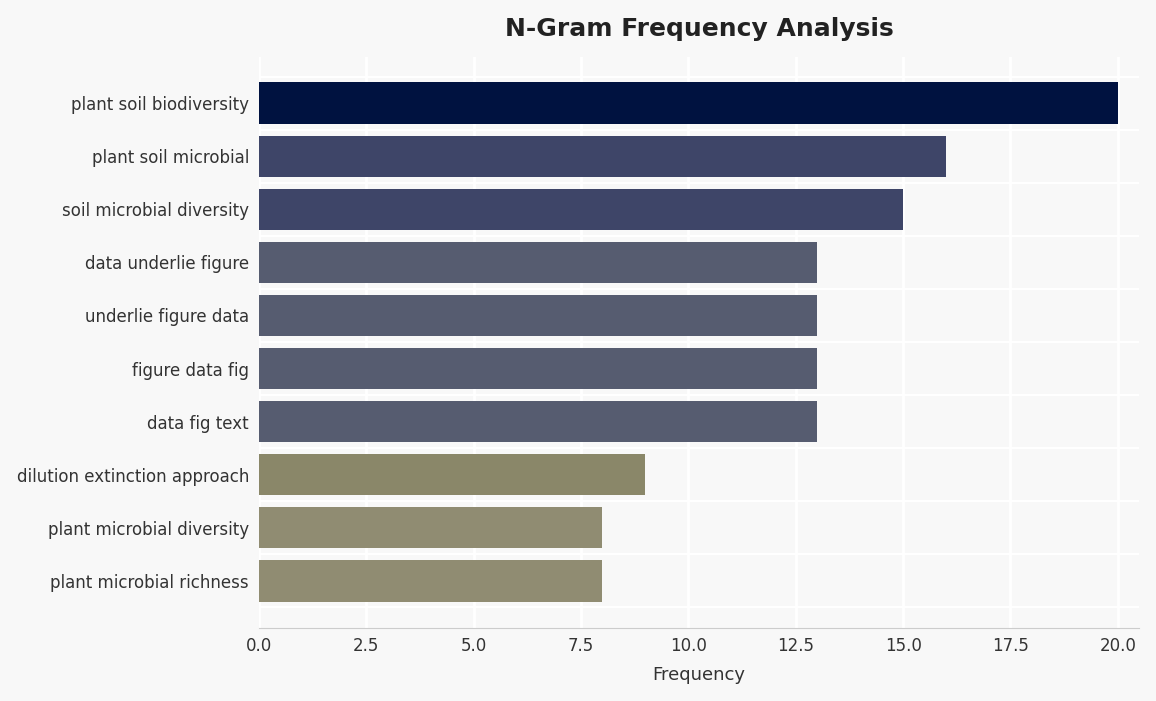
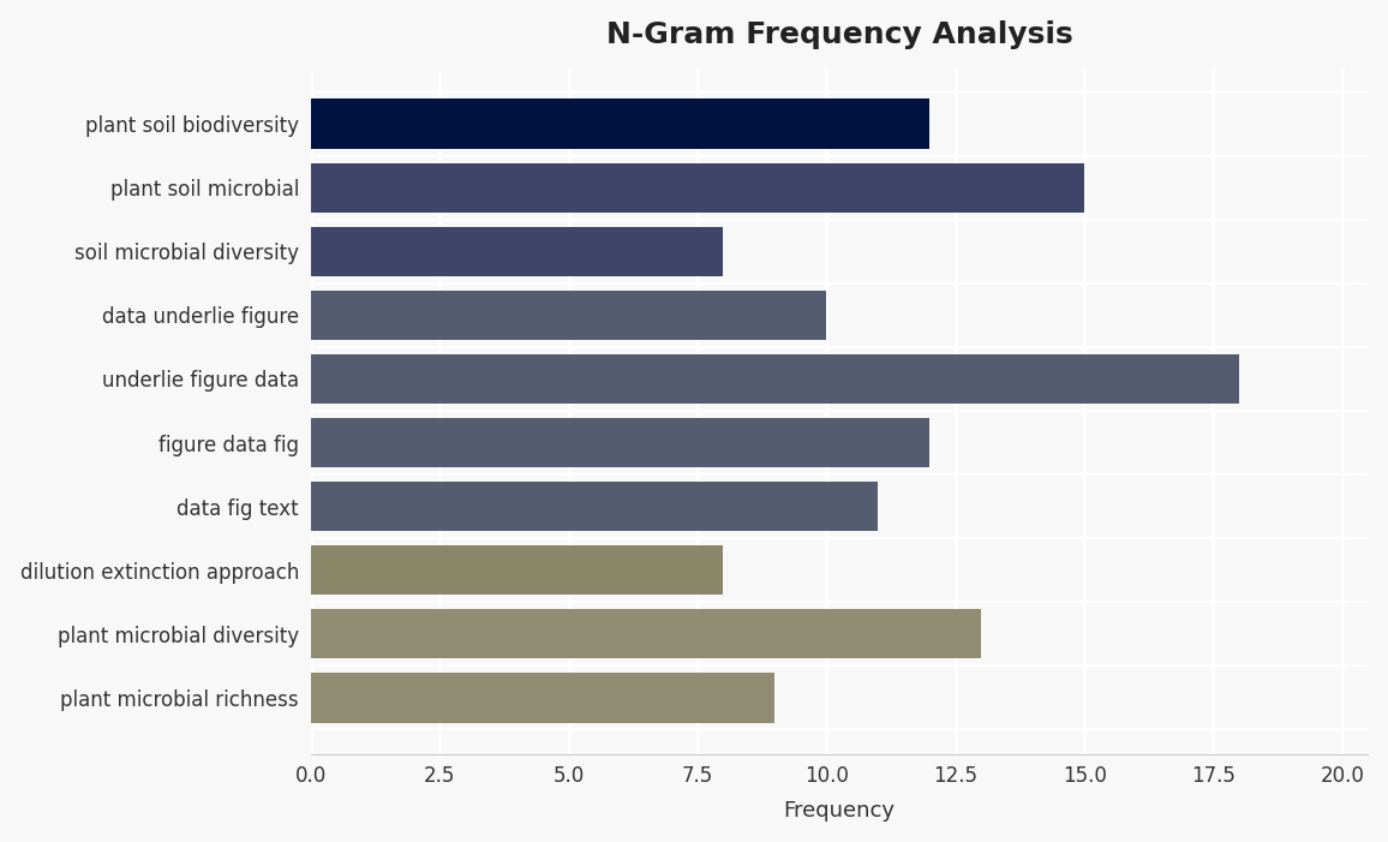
plant soil biodiversity: 20 -> 12
plant soil microbial: 16 -> 15
soil microbial diversity: 15 -> 8
data underlie figure: 13 -> 10
underlie figure data: 13 -> 18
figure data fig: 13 -> 12
data fig text: 13 -> 11
dilution extinction approach: 9 -> 8
plant microbial diversity: 8 -> 13
plant microbial richness: 8 -> 9
